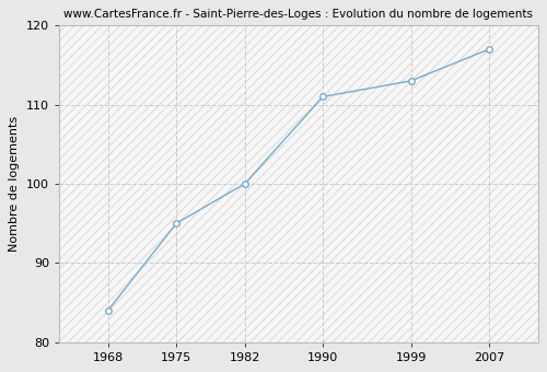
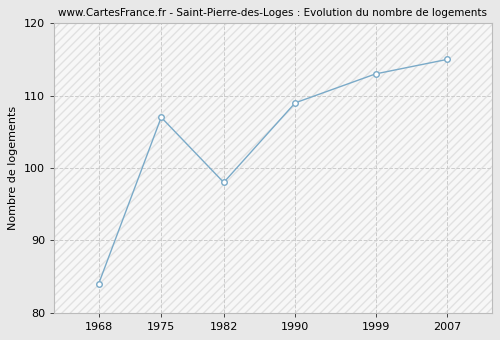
1975: 95 -> 107
1982: 100 -> 98
1990: 111 -> 109
2007: 117 -> 115
